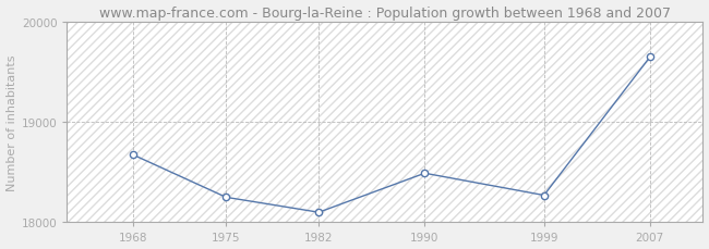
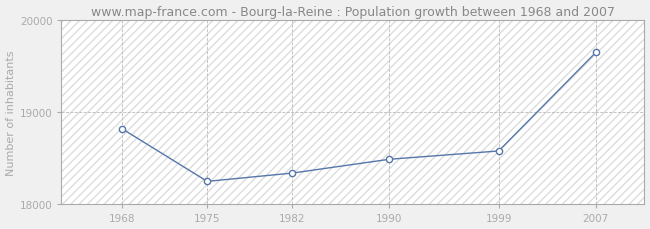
1968: 18670 -> 18820
1982: 18100 -> 18340
1999: 18270 -> 18580
